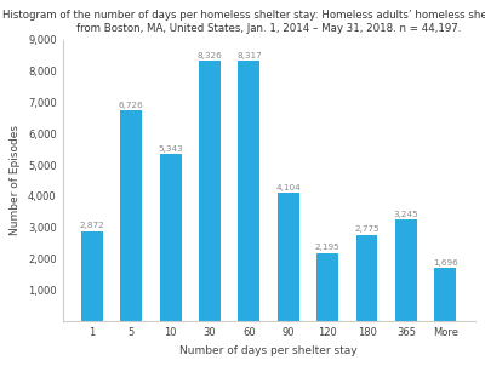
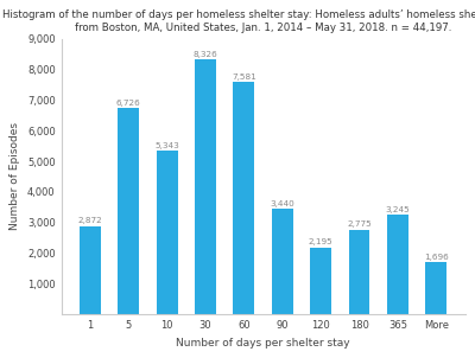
60: 8,317 -> 7,581
90: 4,104 -> 3,440
